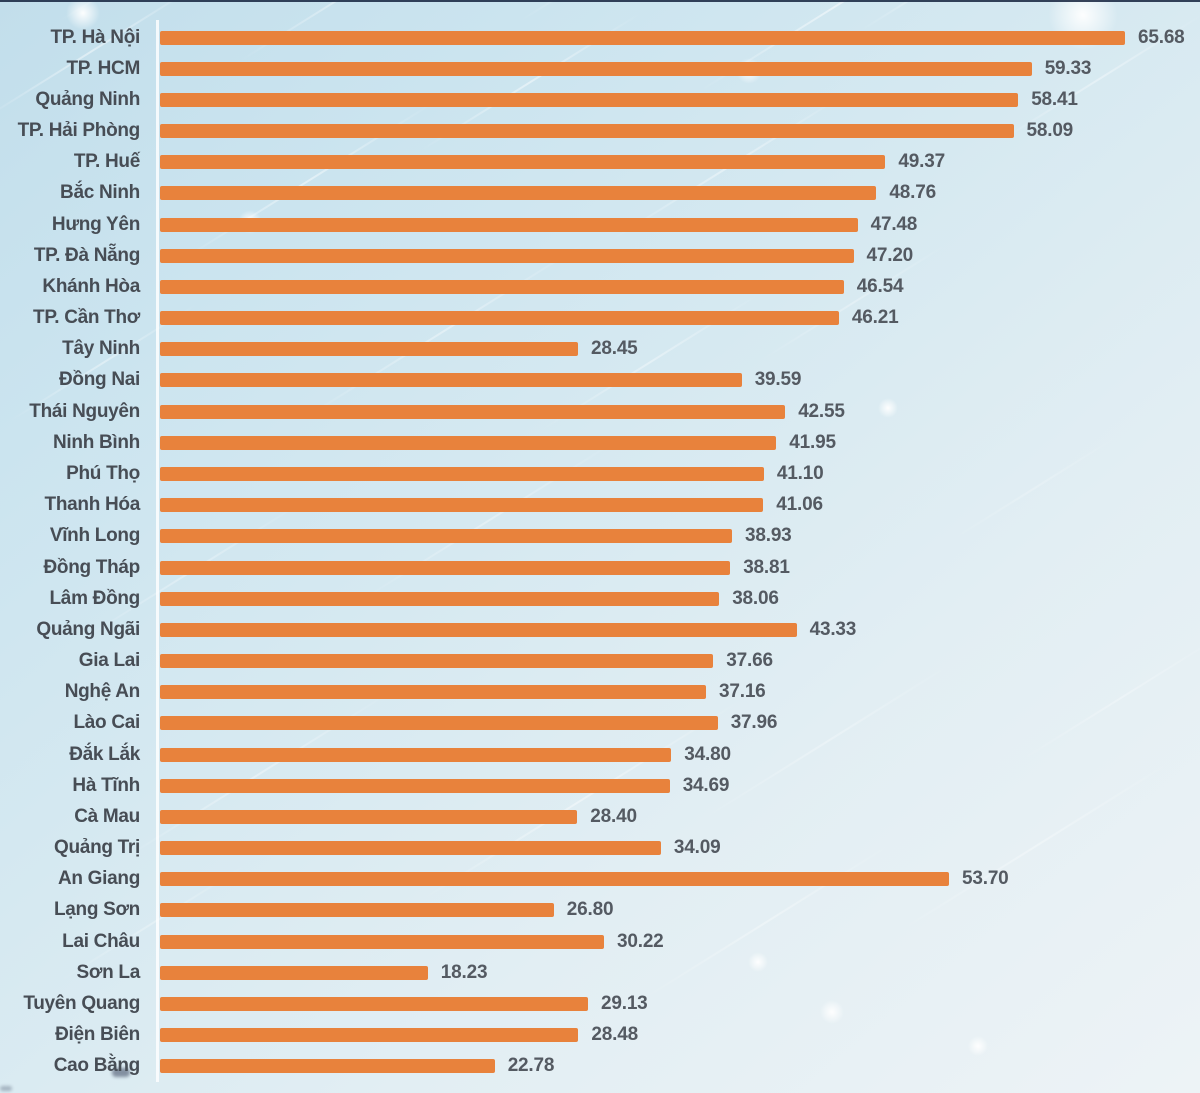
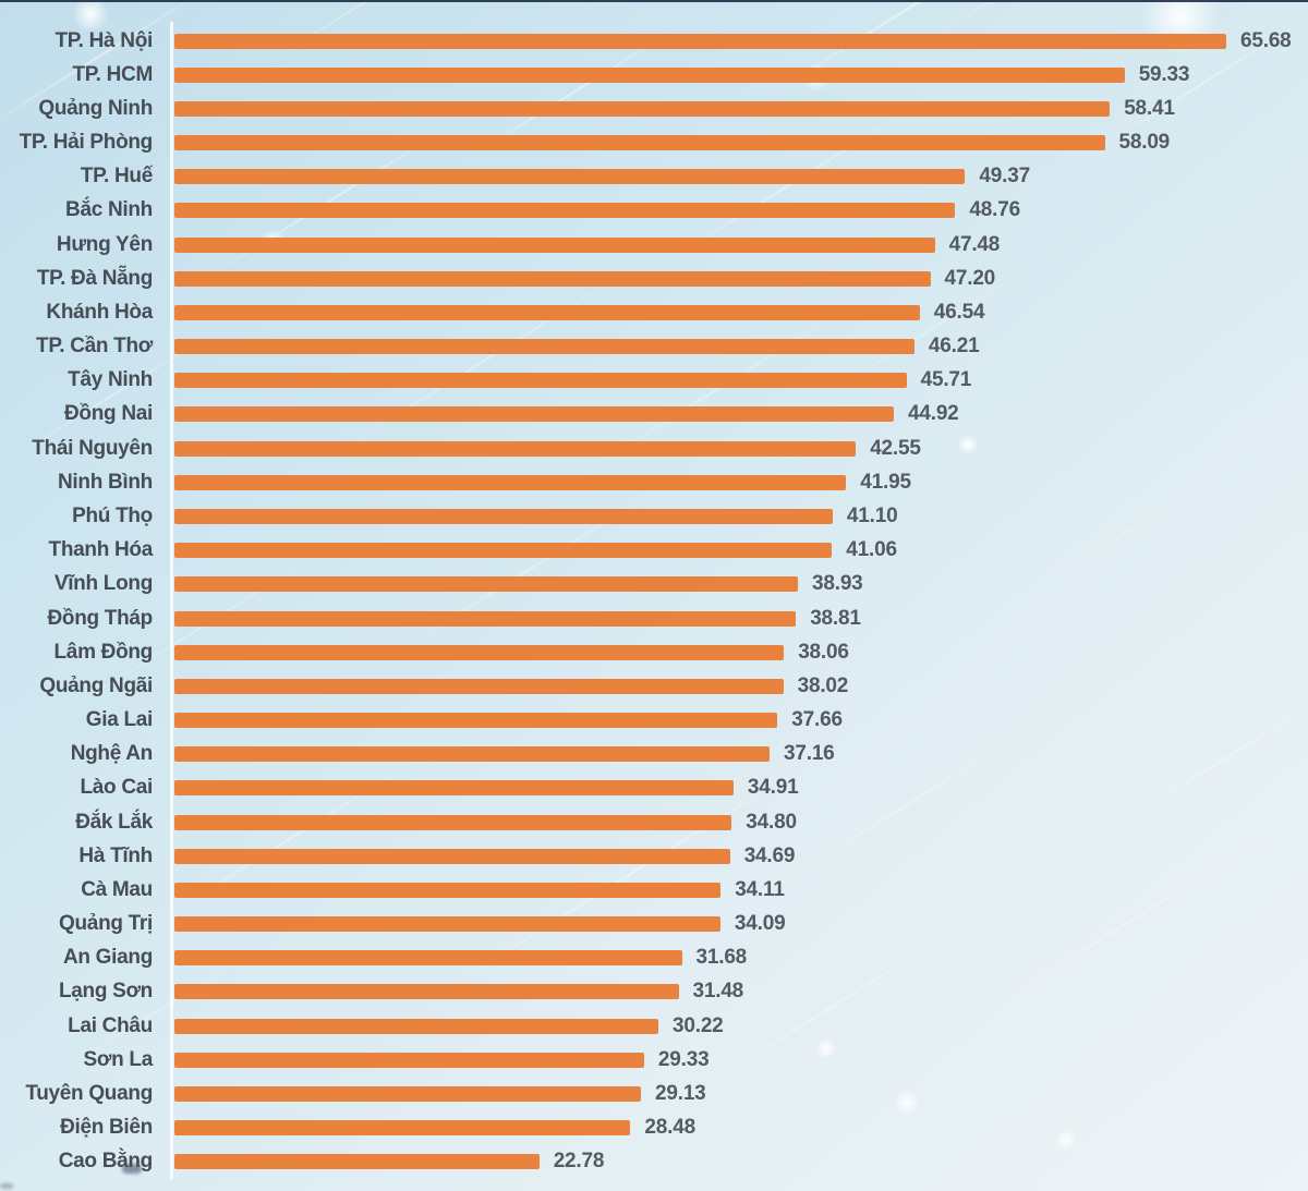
Tây Ninh: 28.45 -> 45.71
Đồng Nai: 39.59 -> 44.92
Quảng Ngãi: 43.33 -> 38.02
Lào Cai: 37.96 -> 34.91
Cà Mau: 28.40 -> 34.11
An Giang: 53.70 -> 31.68
Lạng Sơn: 26.80 -> 31.48
Sơn La: 18.23 -> 29.33
